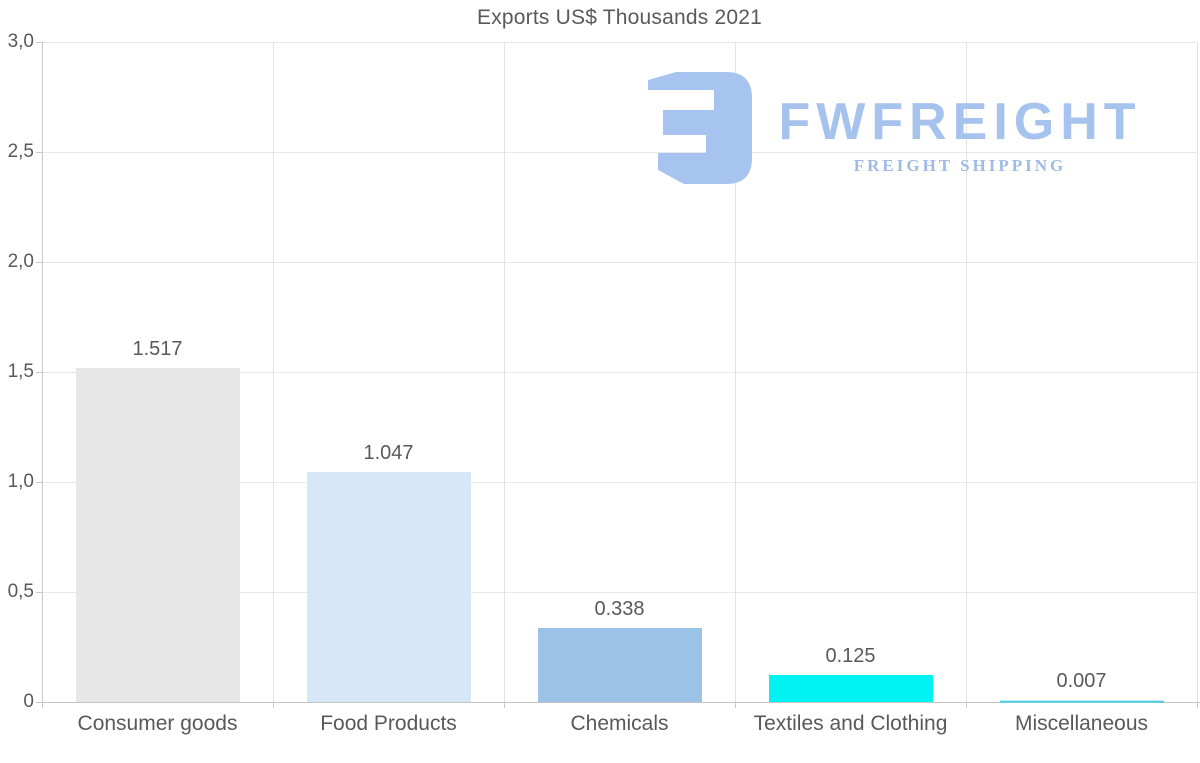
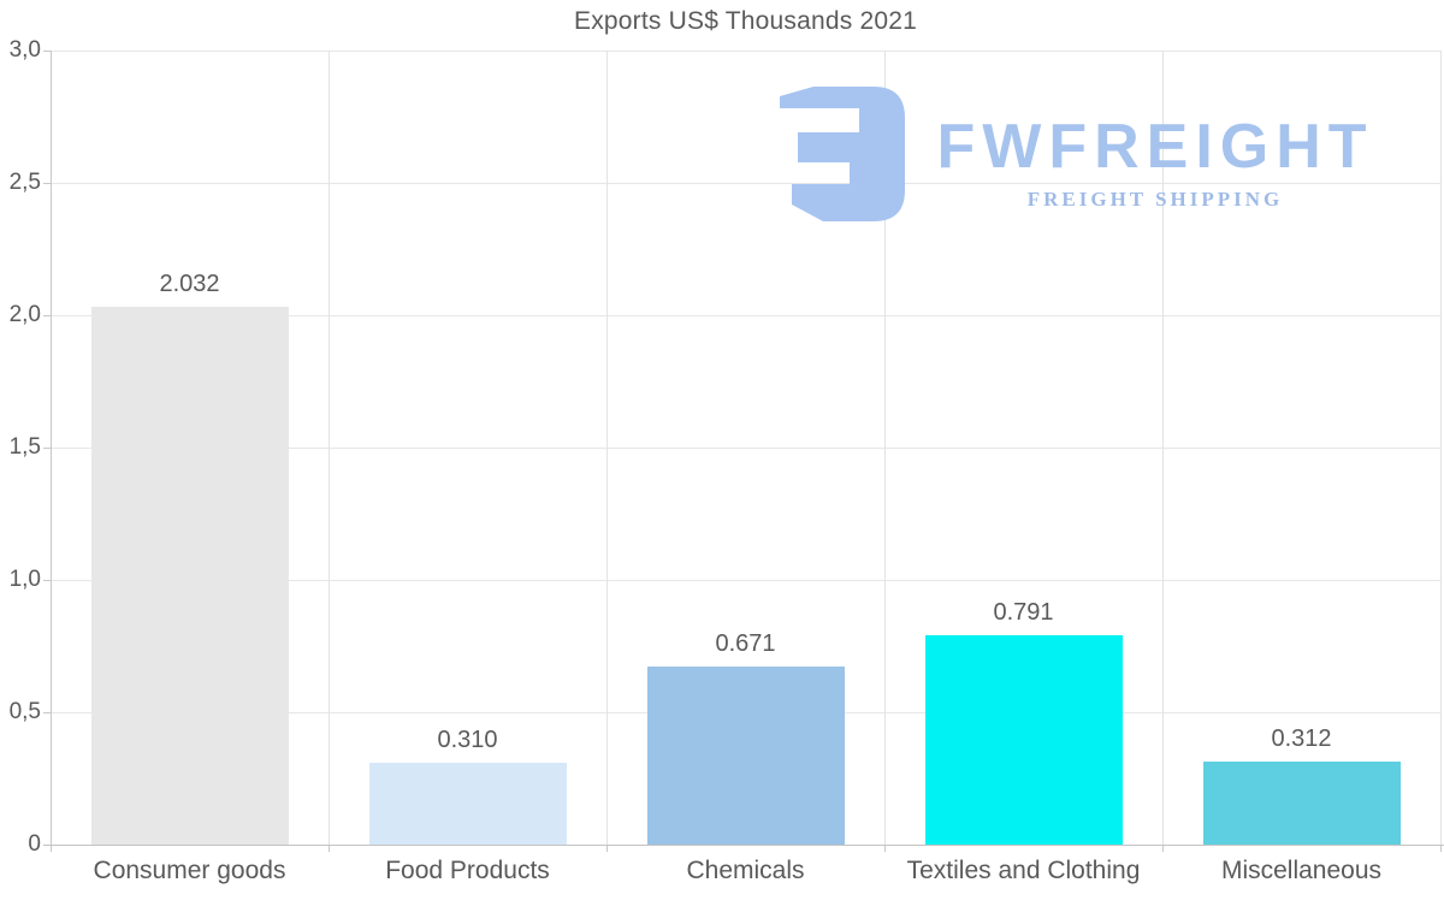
Consumer goods: 1.517 -> 2.032
Food Products: 1.047 -> 0.310
Chemicals: 0.338 -> 0.671
Textiles and Clothing: 0.125 -> 0.791
Miscellaneous: 0.007 -> 0.312
